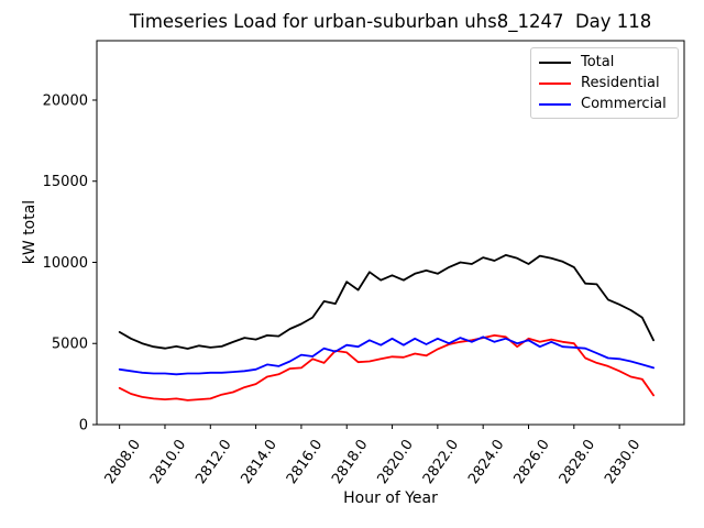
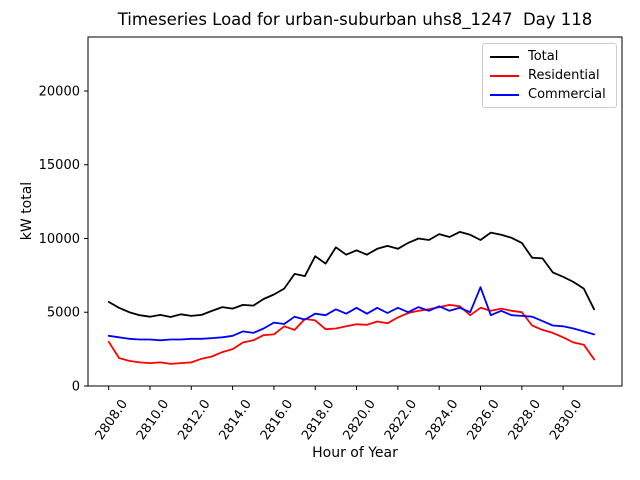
Residential/2808.0: 2200 -> 3000
Commercial/2826.0: 5200 -> 6700
